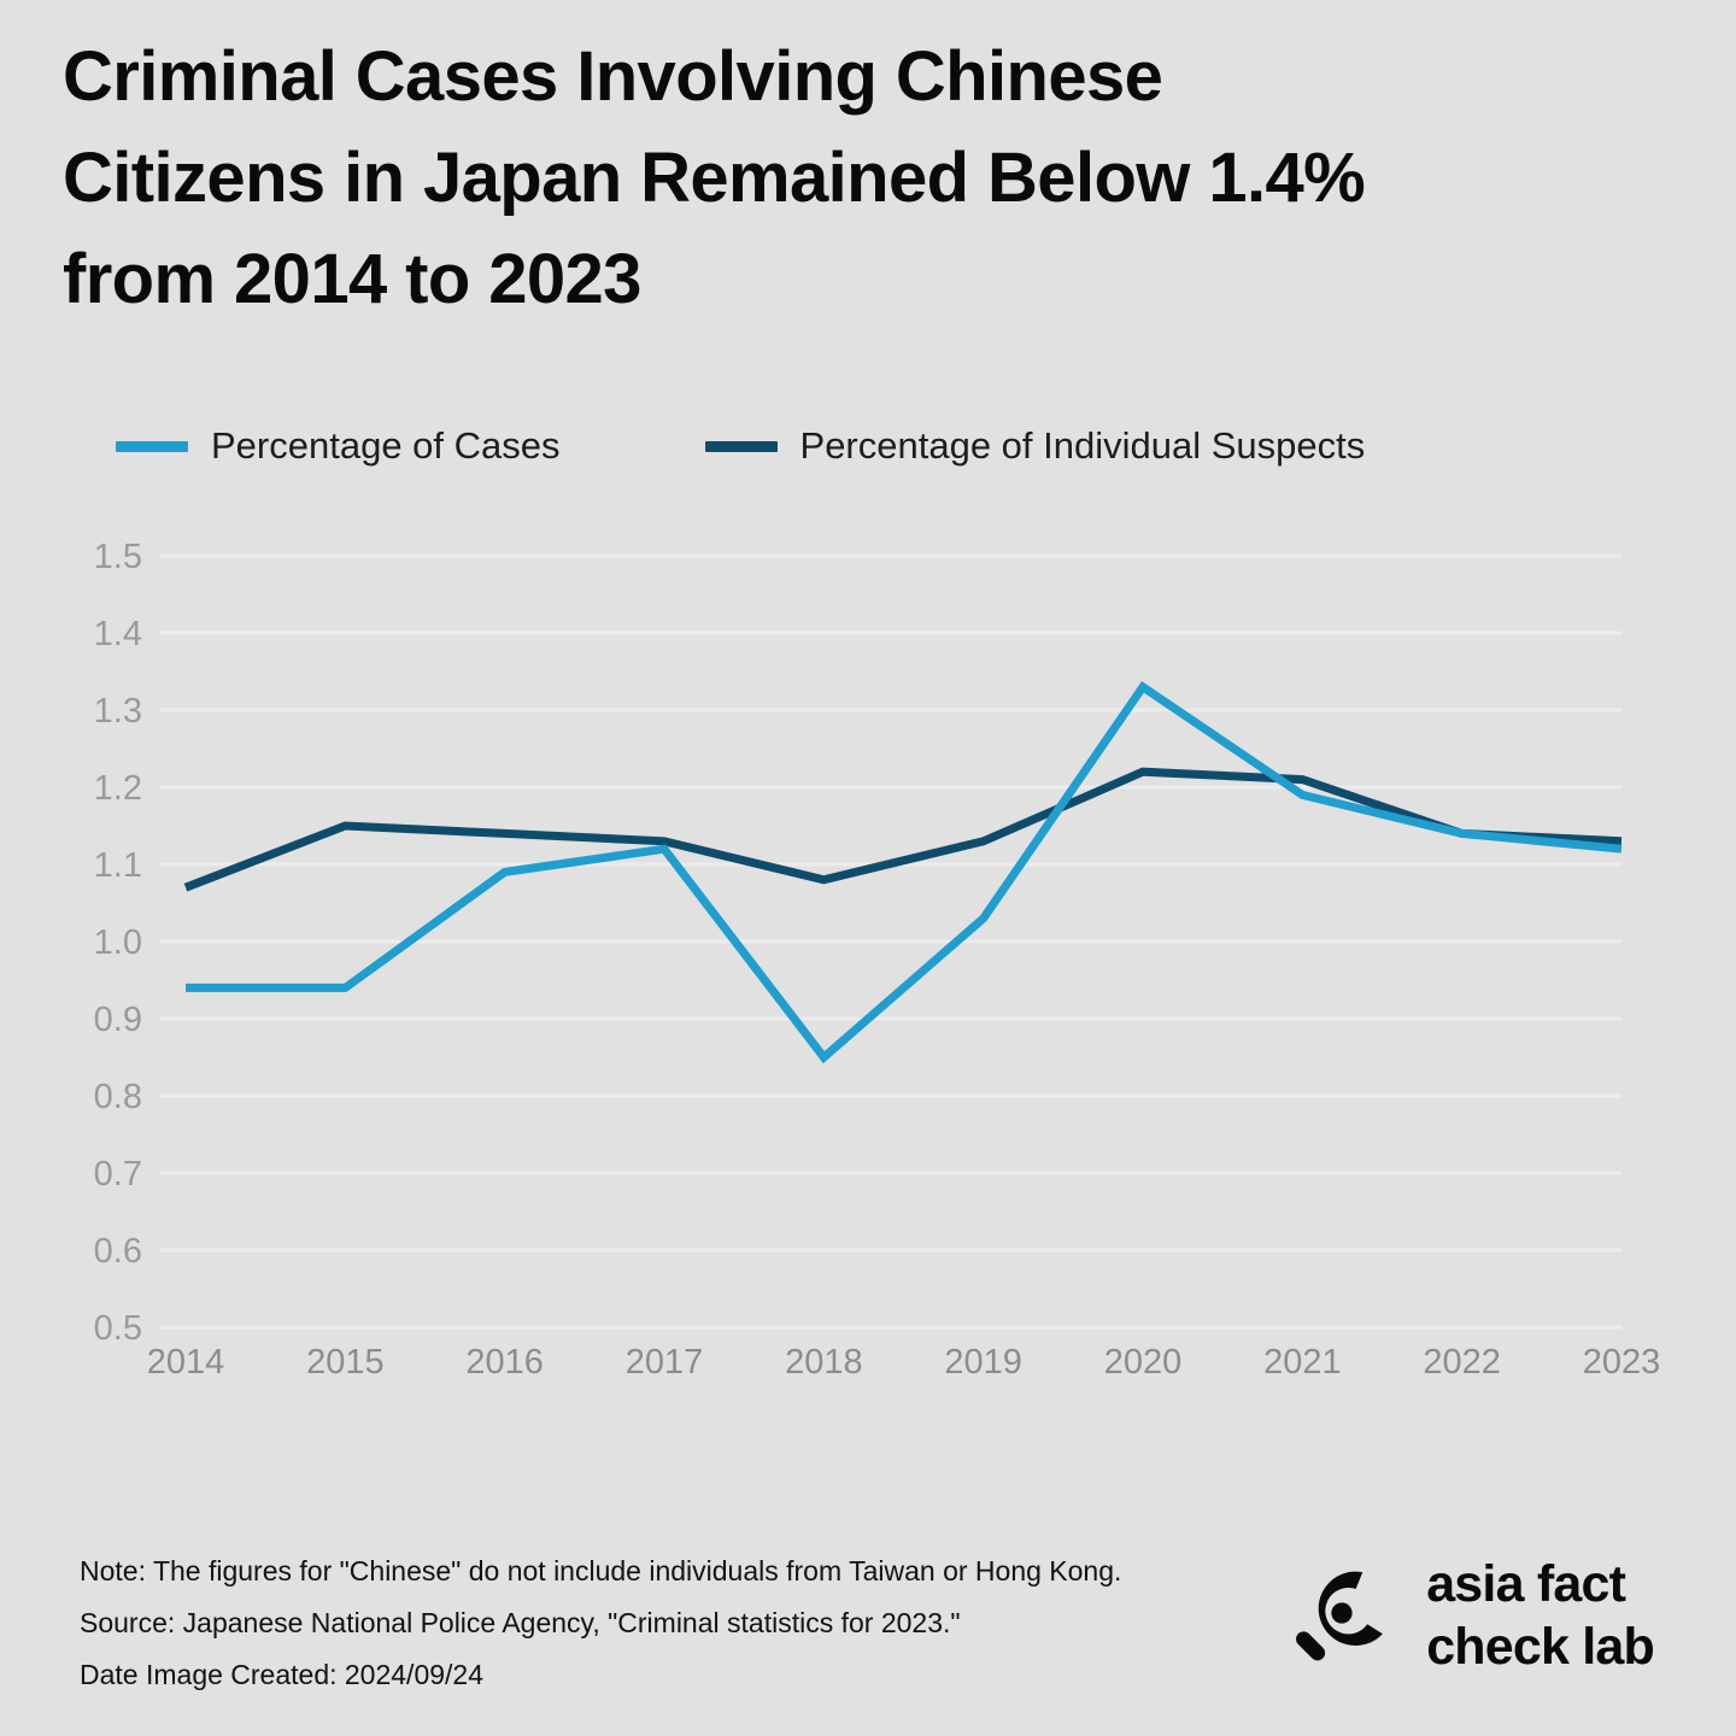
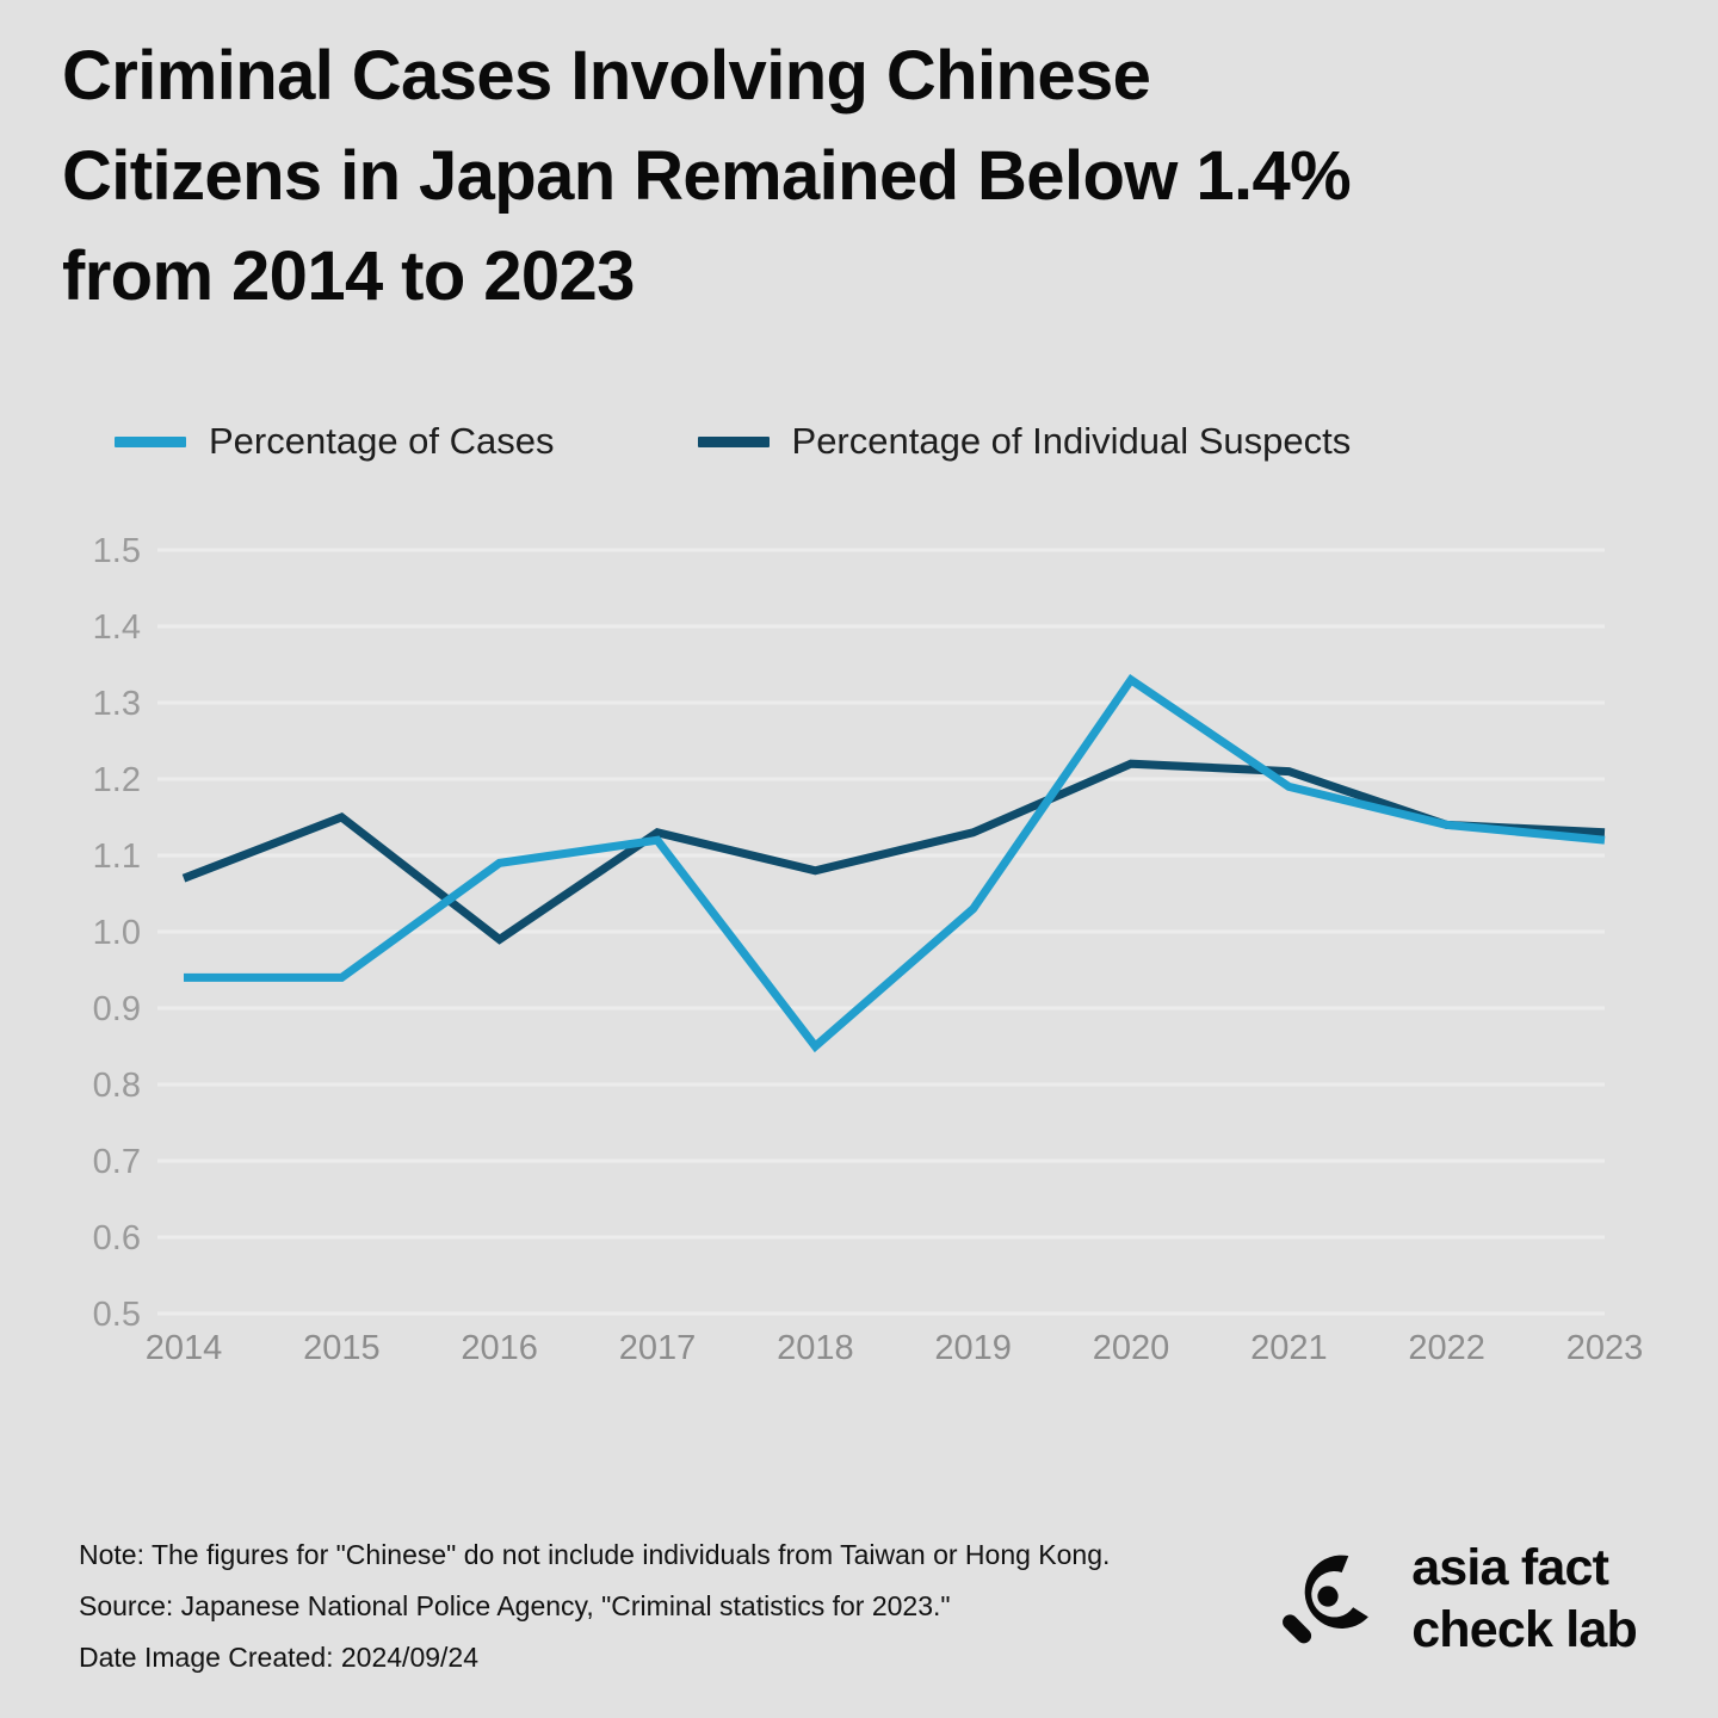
Percentage of Individual Suspects/2016: 1.14 -> 0.99
